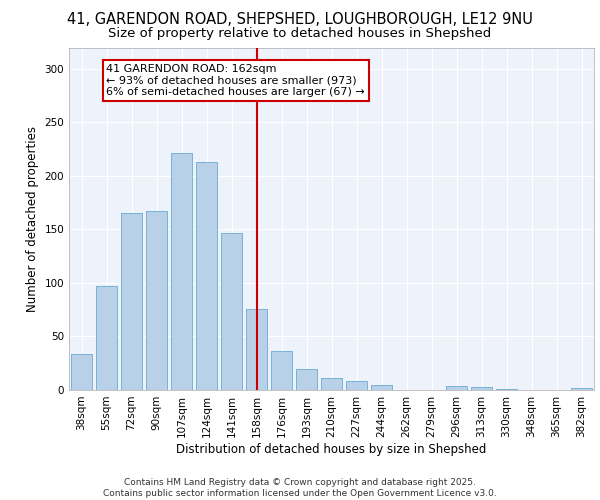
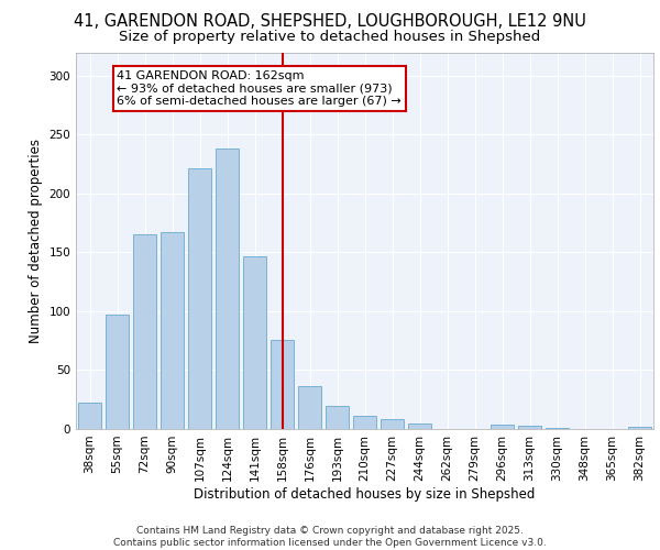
38sqm: 34 -> 22
124sqm: 213 -> 238
